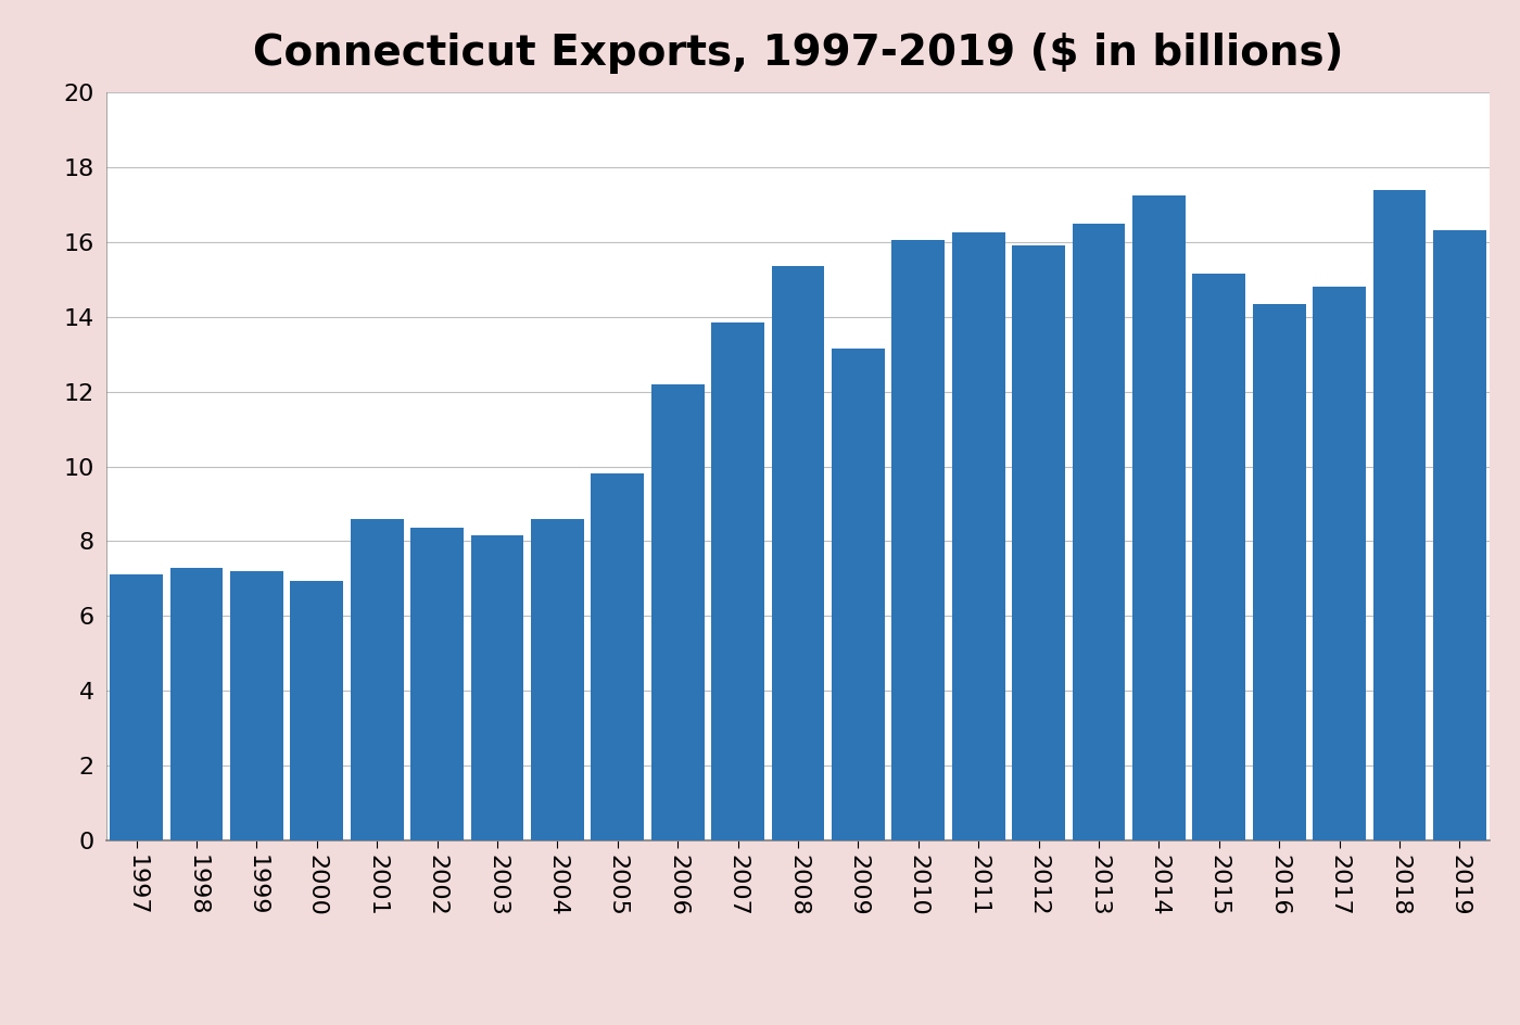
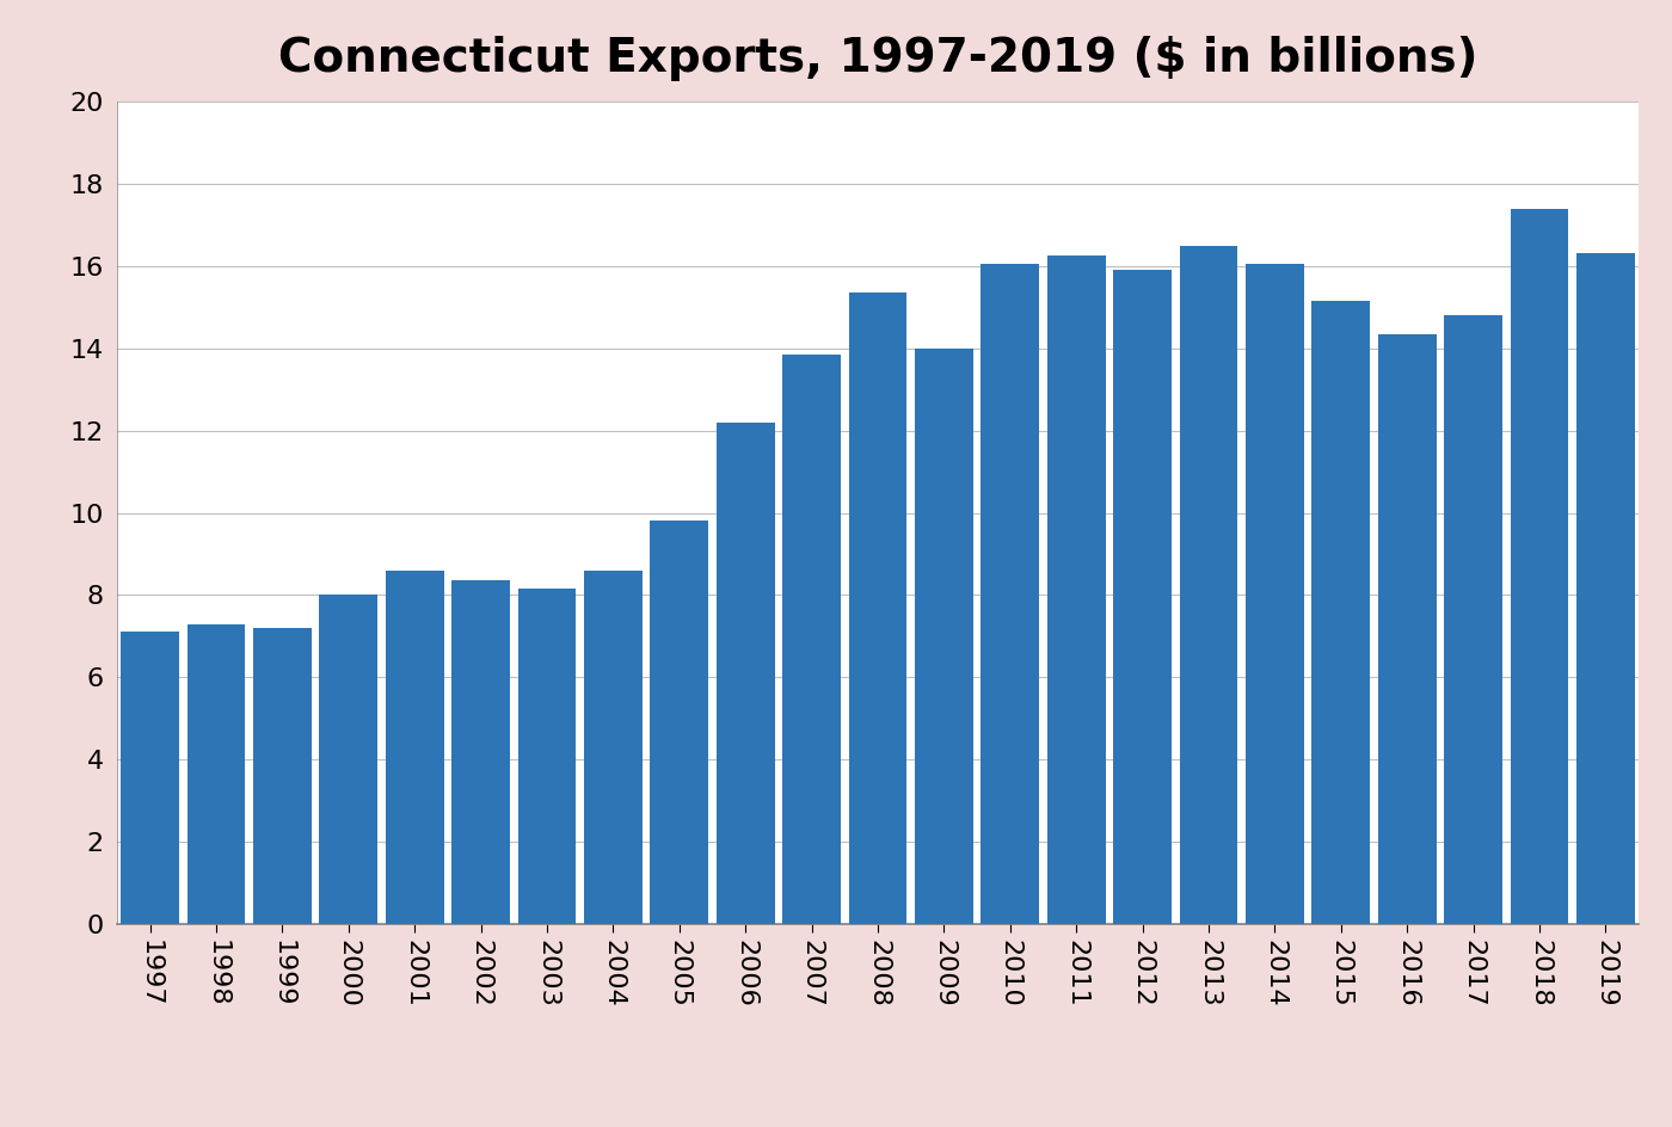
2000: 6.95 -> 8.00
2009: 13.15 -> 14.00
2014: 17.25 -> 16.05
